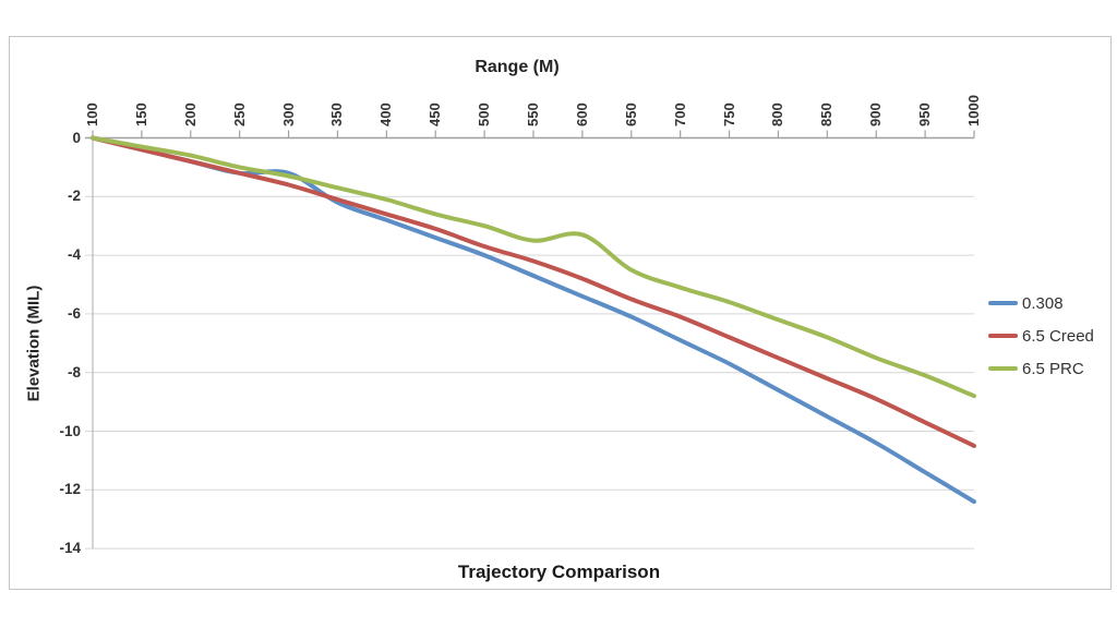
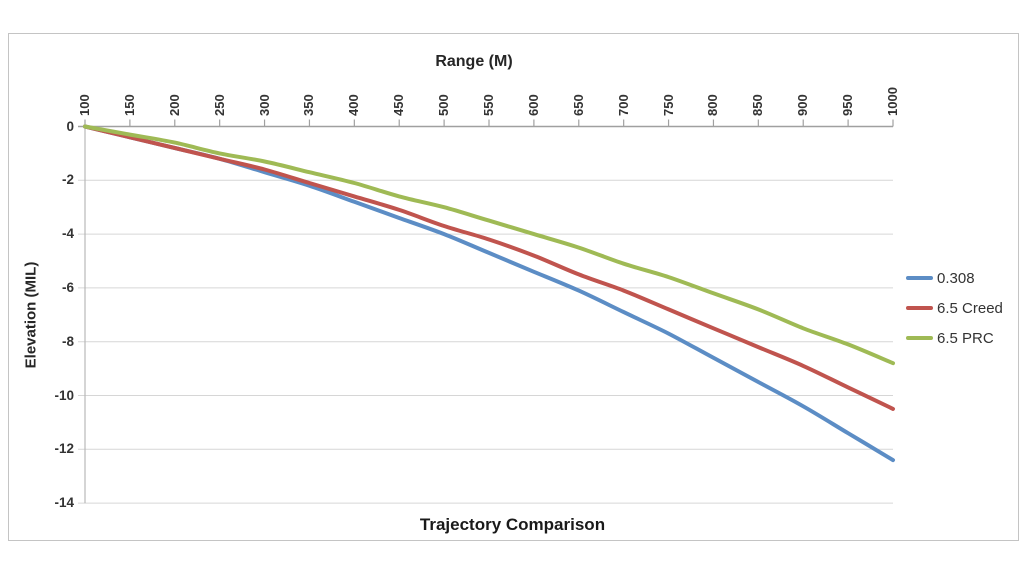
0.308/300: -1.2 -> -1.7
6.5 PRC/600: -3.3 -> -4.0
